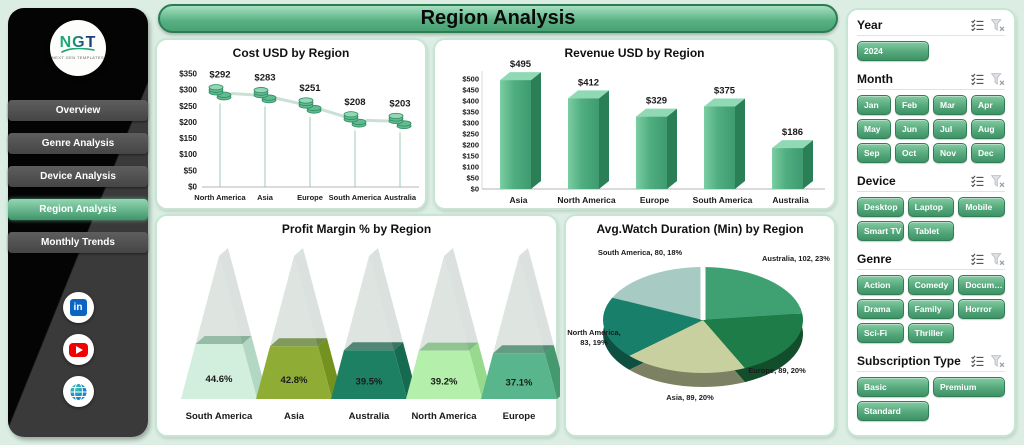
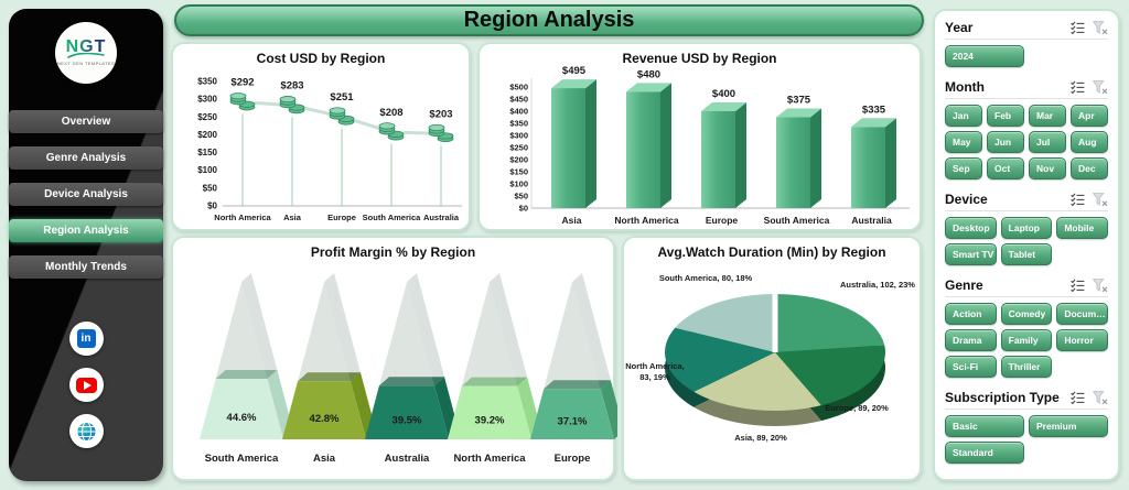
Revenue USD by Region/North America: $412 -> $480
Revenue USD by Region/Europe: $329 -> $400
Revenue USD by Region/Australia: $186 -> $335
